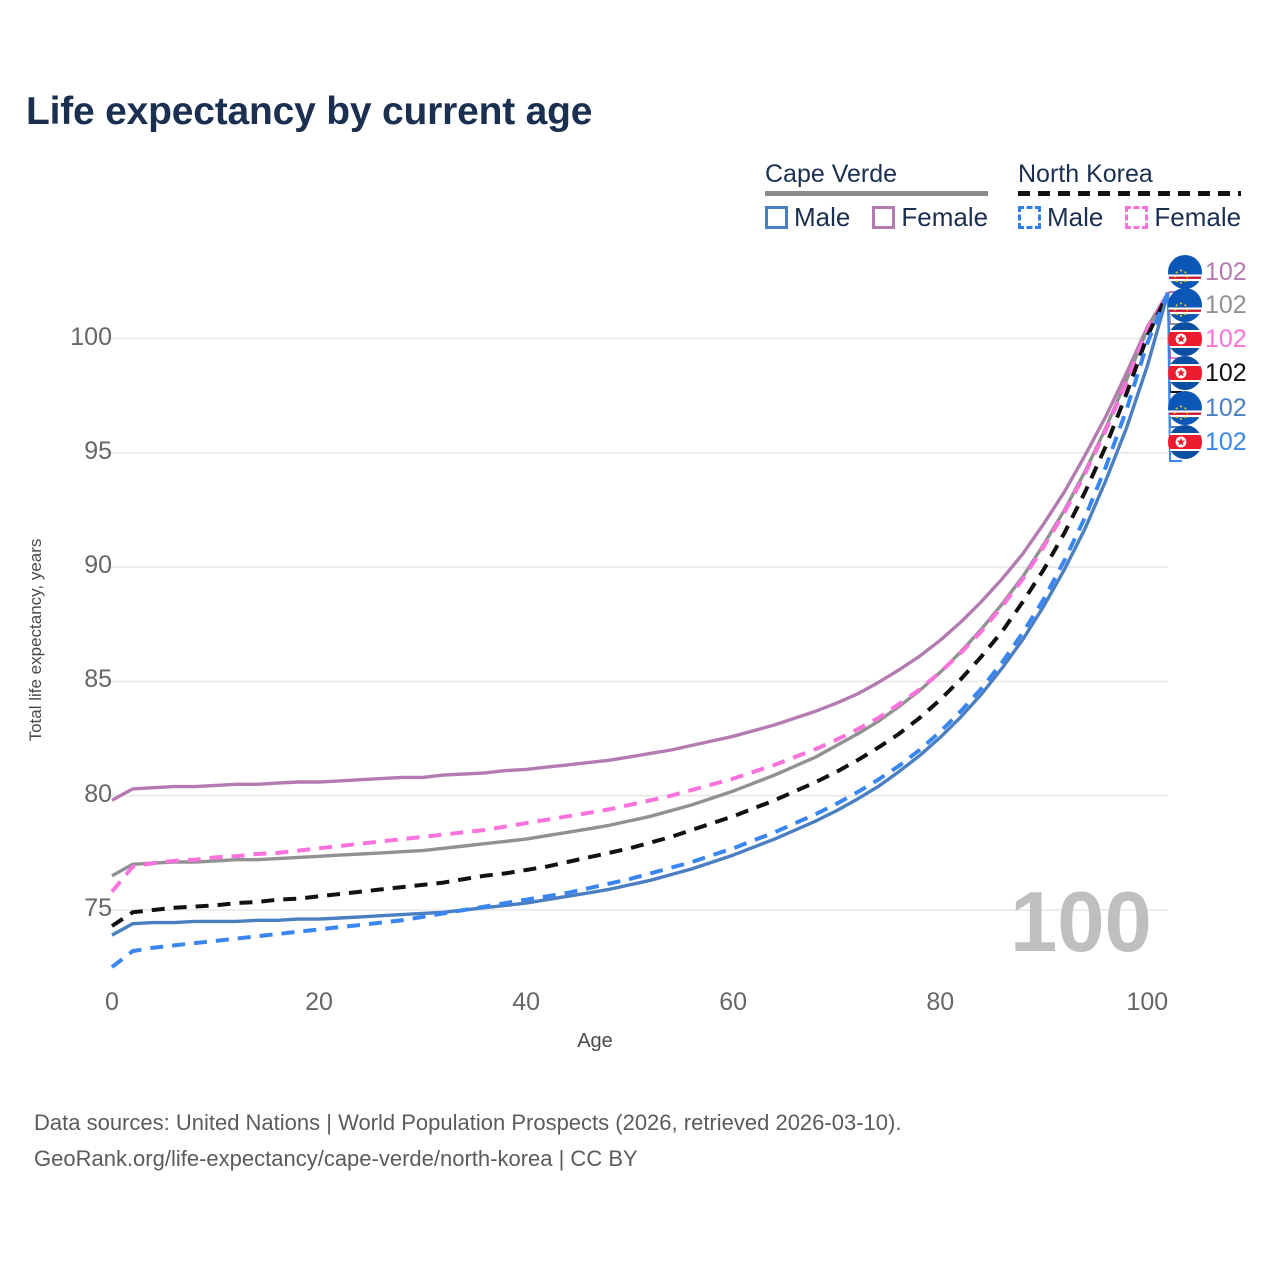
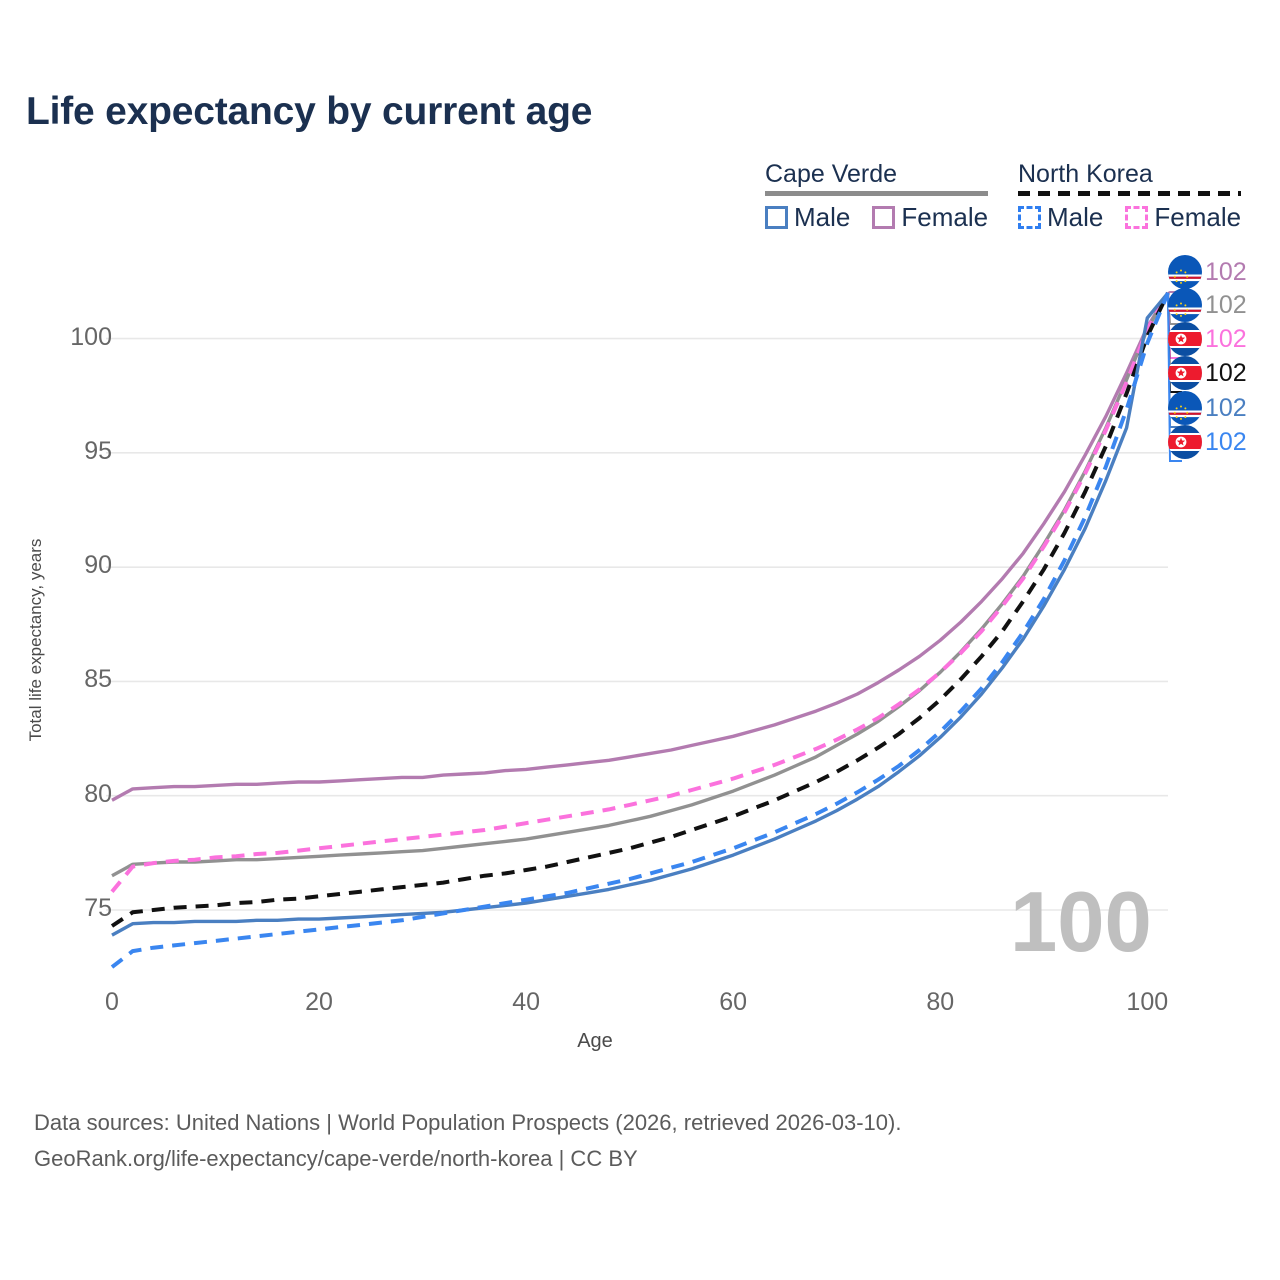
Cape Verde Male/100: 98.8 -> 100.9
